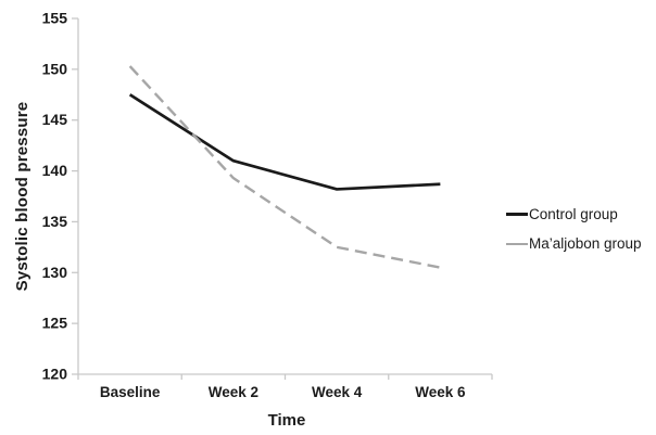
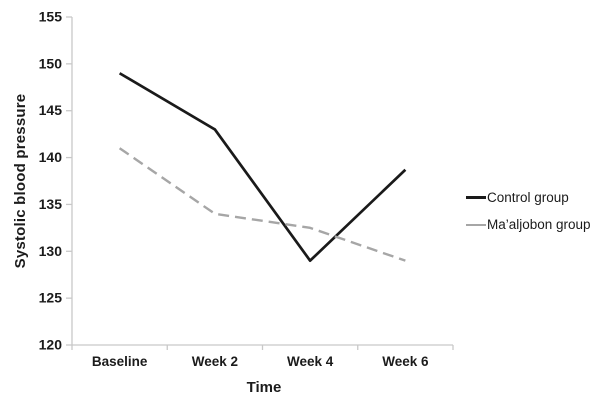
Control group/Baseline: 148 -> 149
Ma’aljobon group/Baseline: 150 -> 141
Control group/Week 2: 141 -> 143
Ma’aljobon group/Week 2: 139 -> 134
Control group/Week 4: 138 -> 129
Ma’aljobon group/Week 6: 130 -> 129
